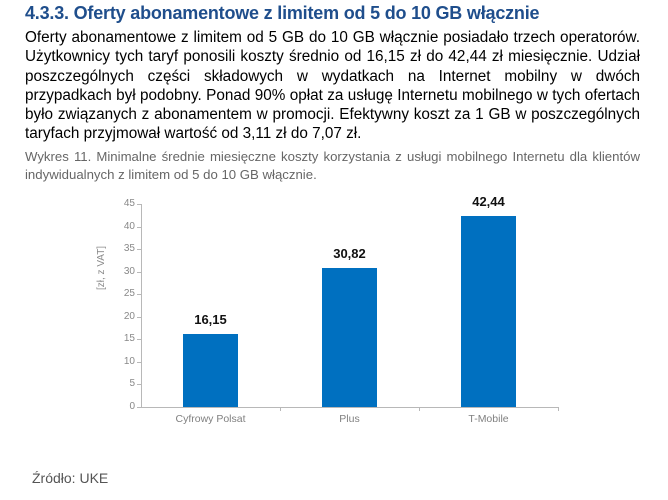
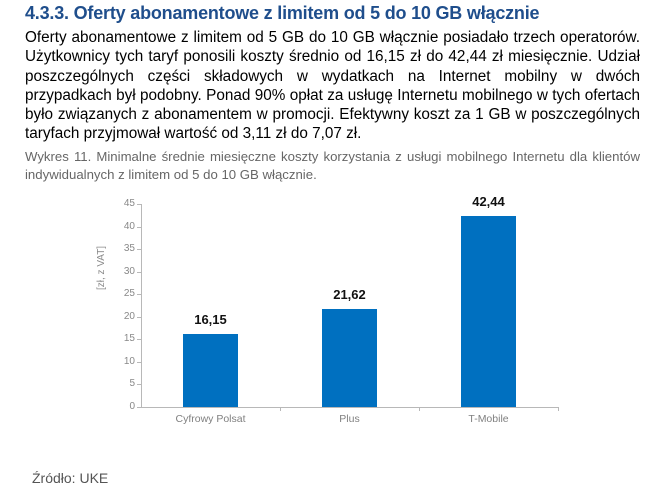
Plus: 30,82 -> 21,62
